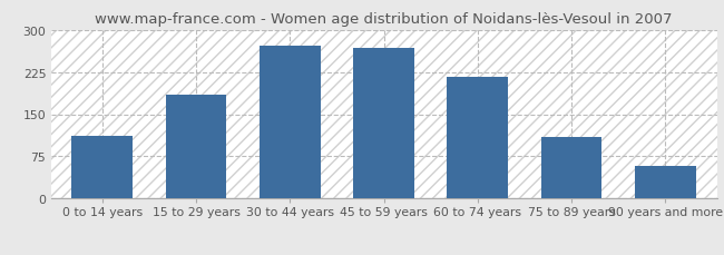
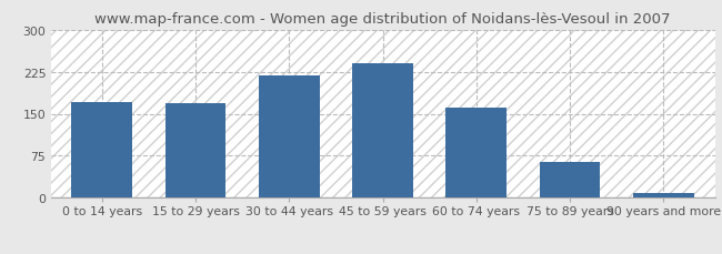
0 to 14 years: 112 -> 170
15 to 29 years: 184 -> 168
30 to 44 years: 272 -> 218
45 to 59 years: 268 -> 240
60 to 74 years: 216 -> 161
75 to 89 years: 110 -> 65
90 years and more: 58 -> 8
